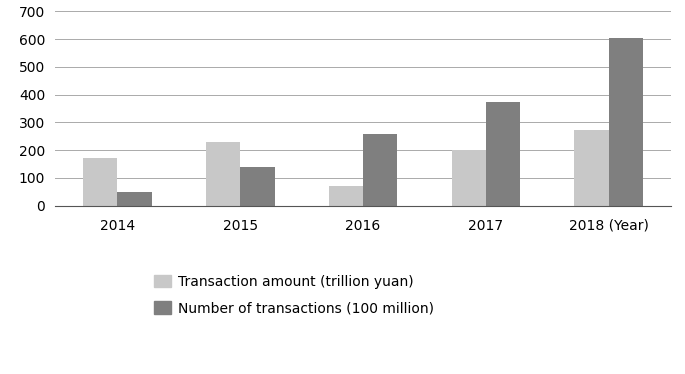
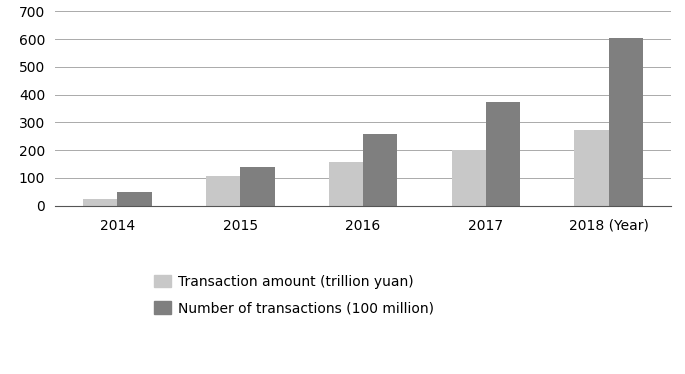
Transaction amount (trillion yuan)/2014: 170 -> 25
Transaction amount (trillion yuan)/2015: 230 -> 108
Transaction amount (trillion yuan)/2016: 70 -> 158
